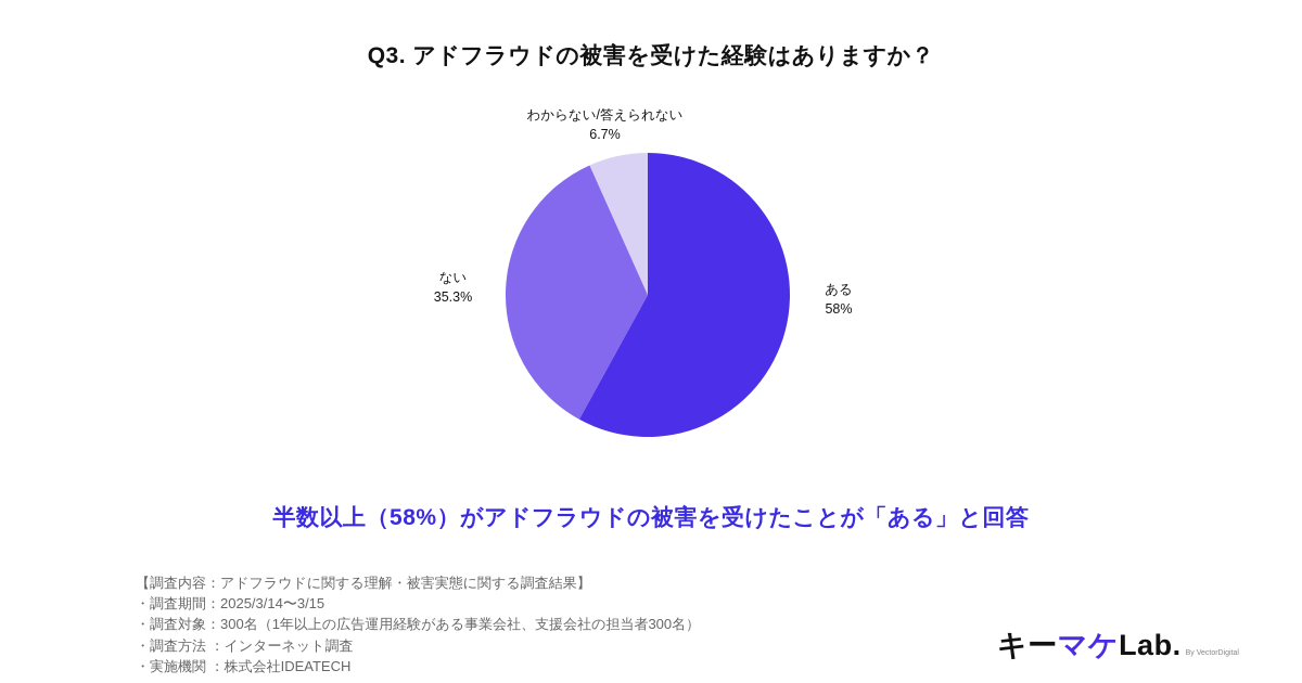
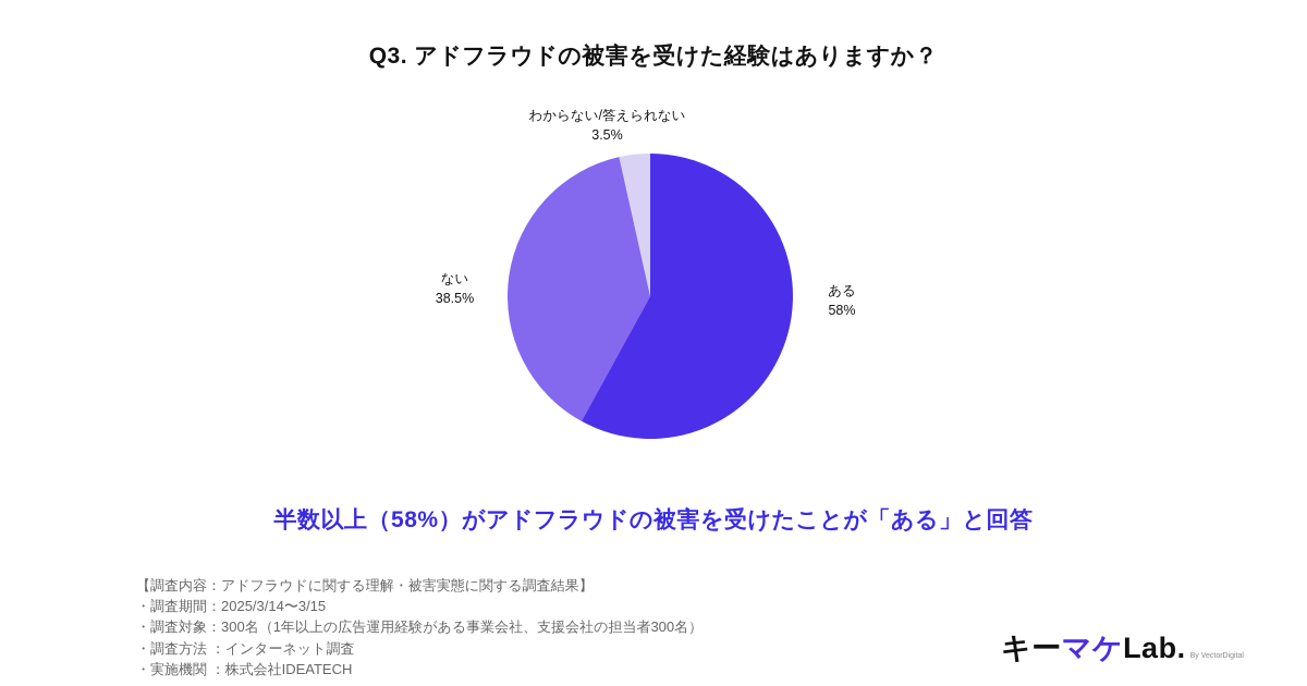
ない: 35.3% -> 38.5%
わからない/答えられない: 6.7% -> 3.5%
